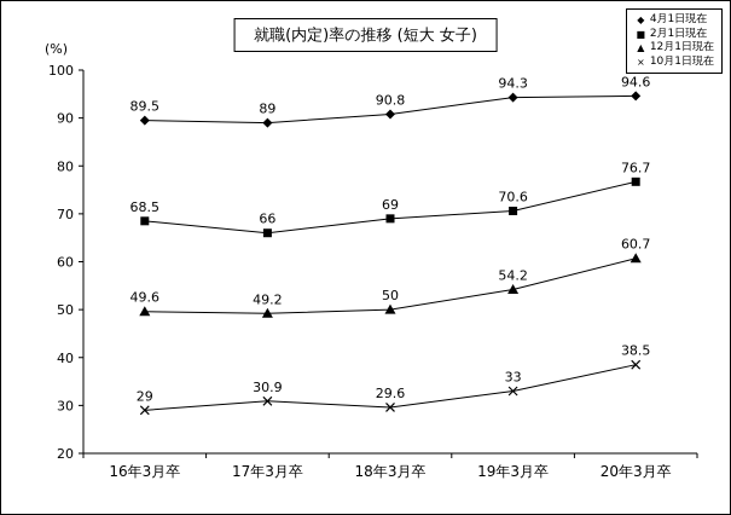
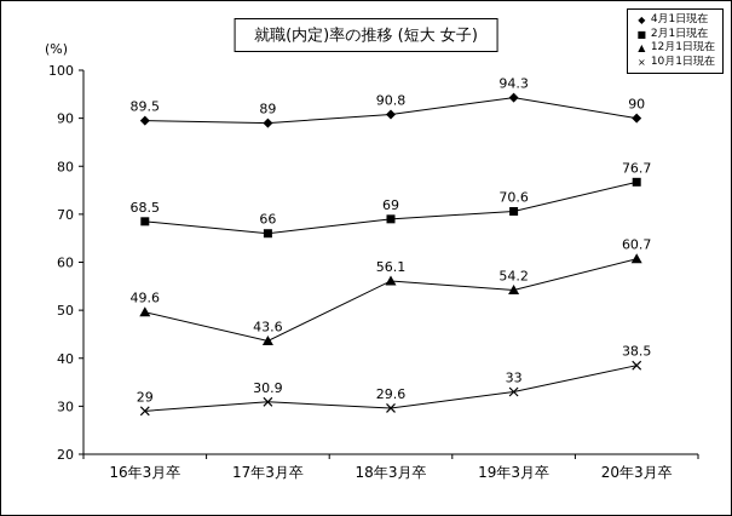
12月1日現在/17年3月卒: 49.2 -> 43.6
12月1日現在/18年3月卒: 50 -> 56.1
4月1日現在/20年3月卒: 94.6 -> 90
